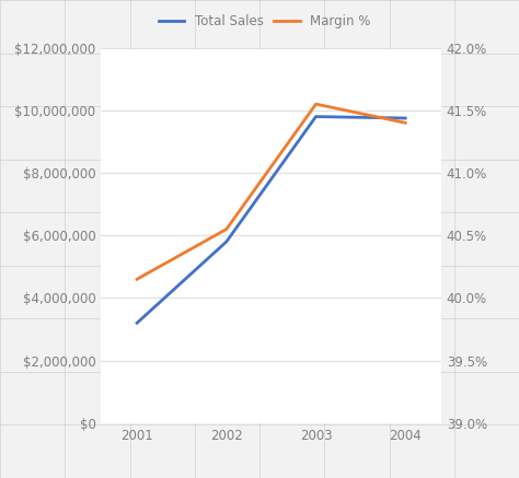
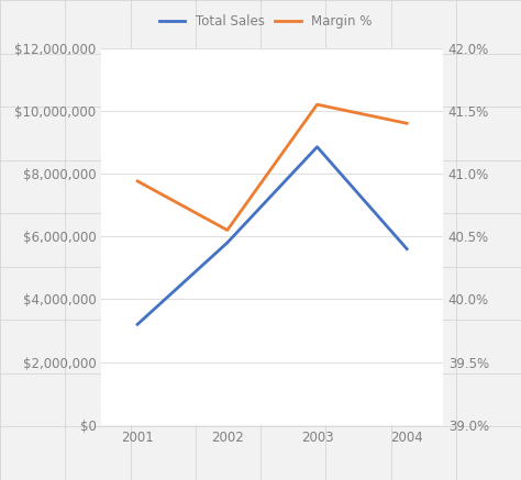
Margin %/2001: 40.15% -> 40.94%
Total Sales/2003: $9,800,000 -> $8,850,000
Total Sales/2004: $9,750,000 -> $5,600,000
